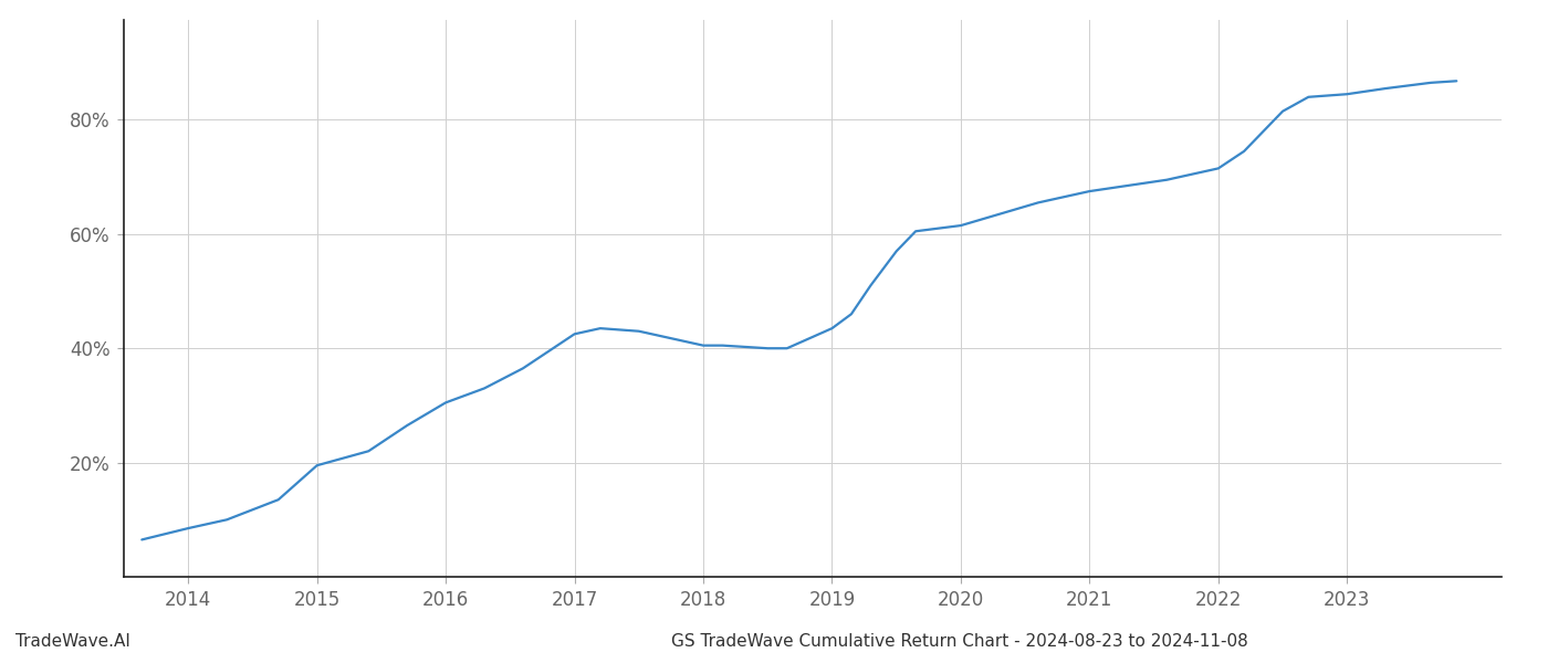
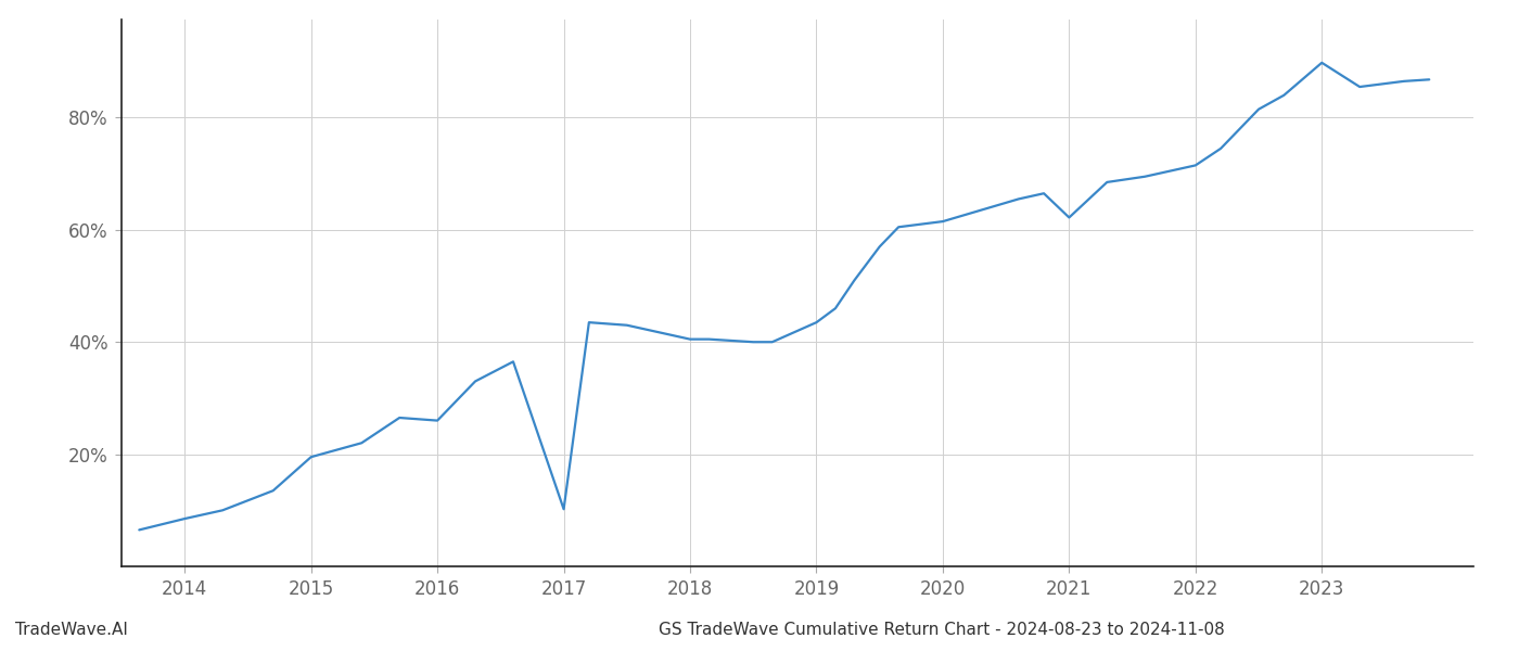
2016: 30.5% -> 26.0%
2017: 42.5% -> 10.2%
2021: 67.5% -> 62.2%
2023: 84.5% -> 89.8%
